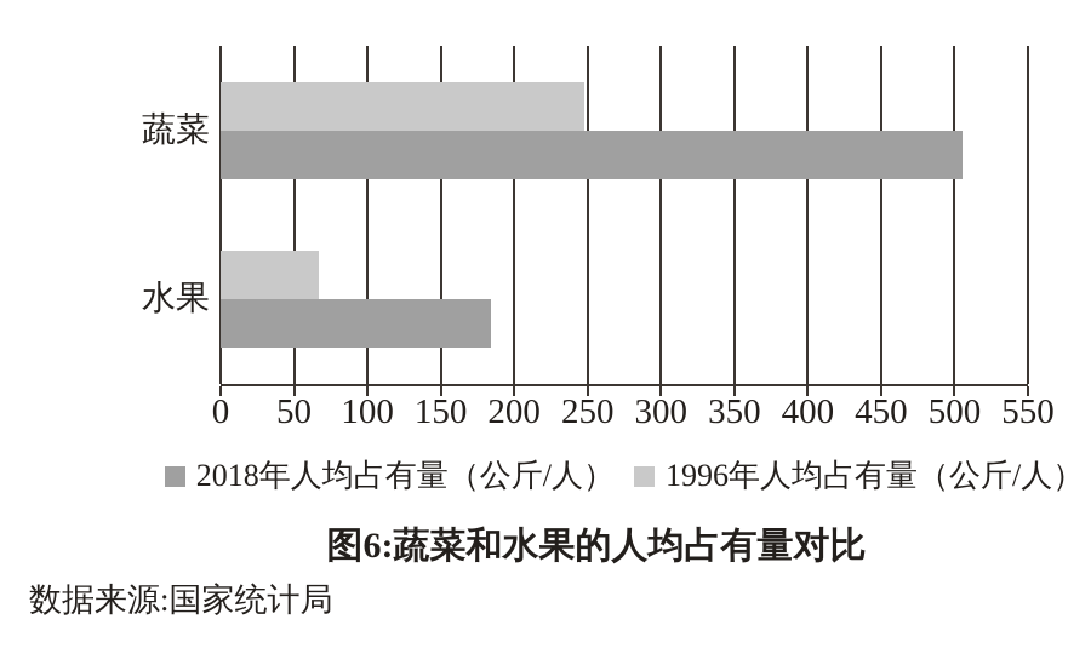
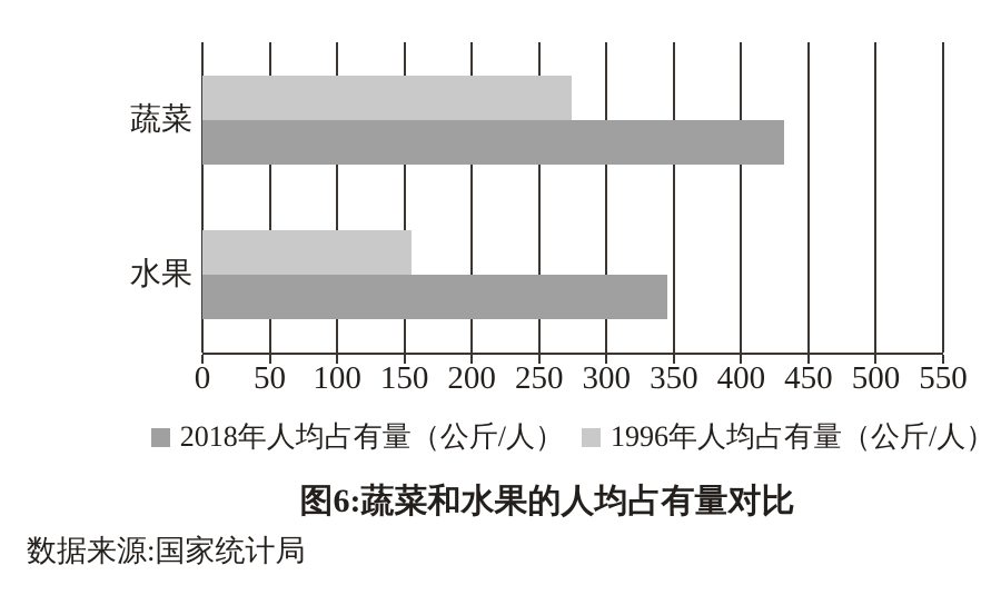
2018年人均占有量（公斤/人）/蔬菜: 505 -> 432
1996年人均占有量（公斤/人）/蔬菜: 248 -> 274
2018年人均占有量（公斤/人）/水果: 184 -> 345
1996年人均占有量（公斤/人）/水果: 67 -> 155
